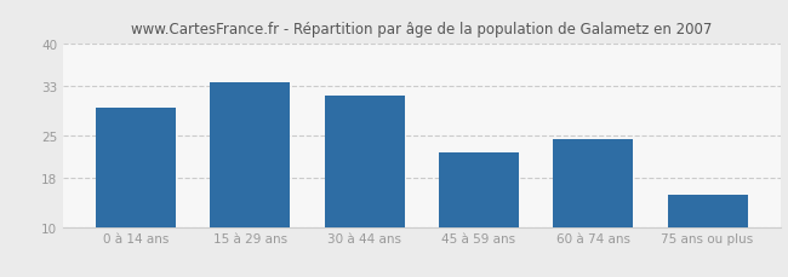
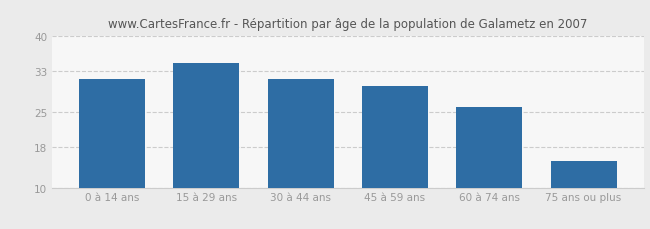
0 à 14 ans: 29.4 -> 31.5
15 à 29 ans: 33.6 -> 34.7
45 à 59 ans: 22.2 -> 30.0
60 à 74 ans: 24.4 -> 26.0
